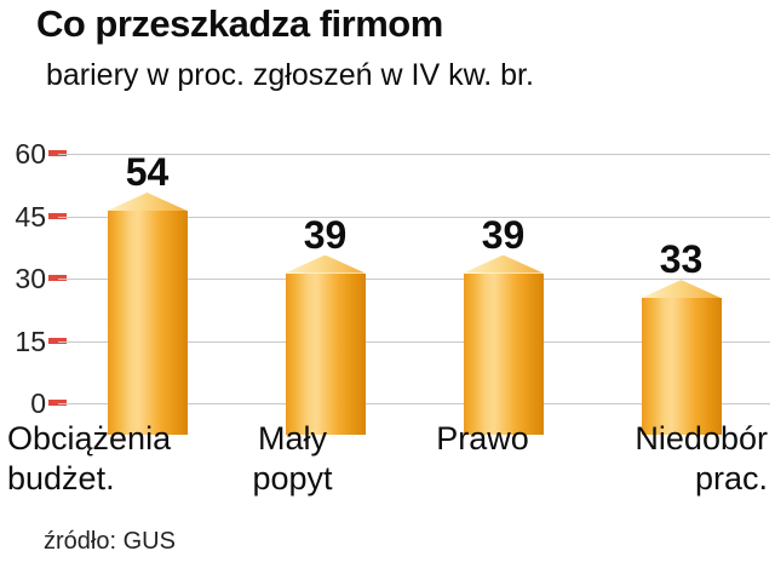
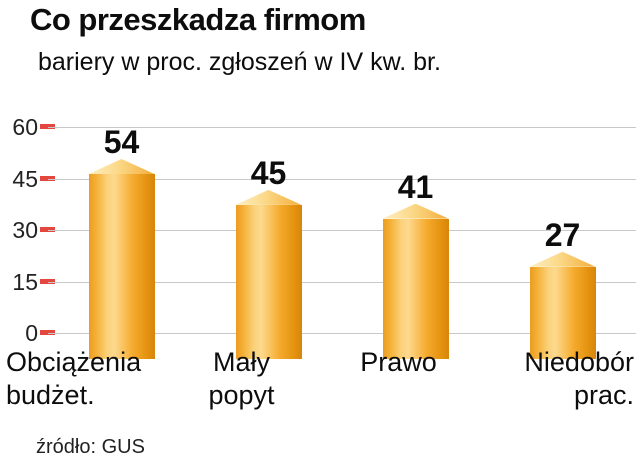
Mały popyt: 39 -> 45
Prawo: 39 -> 41
Niedobór prac.: 33 -> 27
